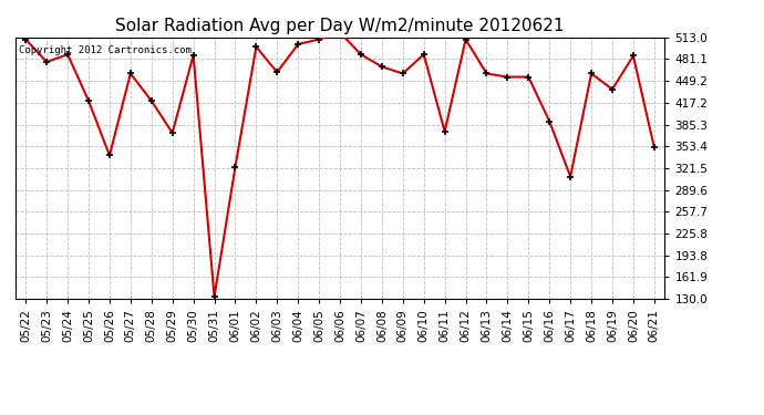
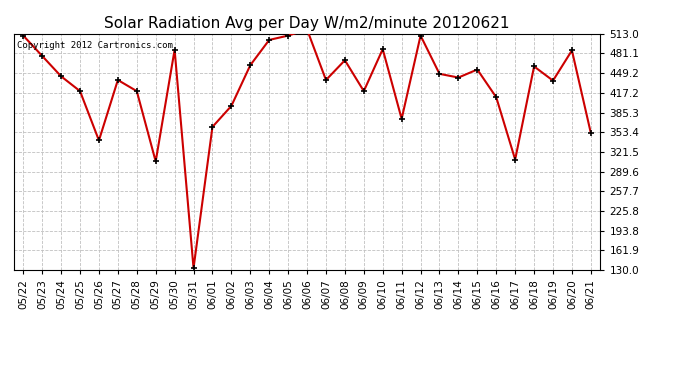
05/24: 488 -> 444
05/27: 460 -> 438
05/29: 373 -> 306
06/01: 323 -> 362
06/02: 499 -> 396
06/07: 488 -> 438
06/09: 460 -> 420
06/13: 460 -> 448
06/14: 455 -> 442
06/16: 390 -> 410
